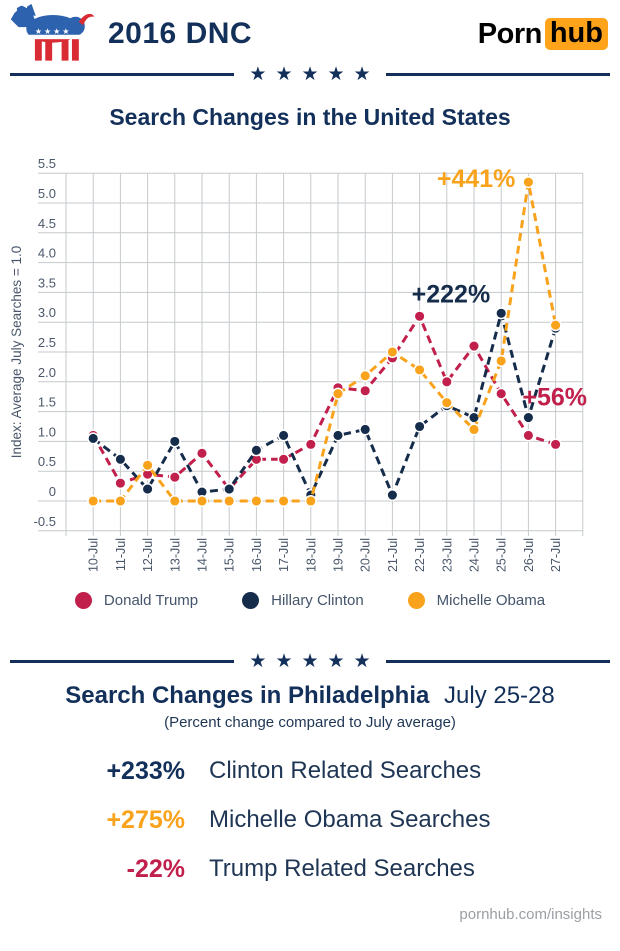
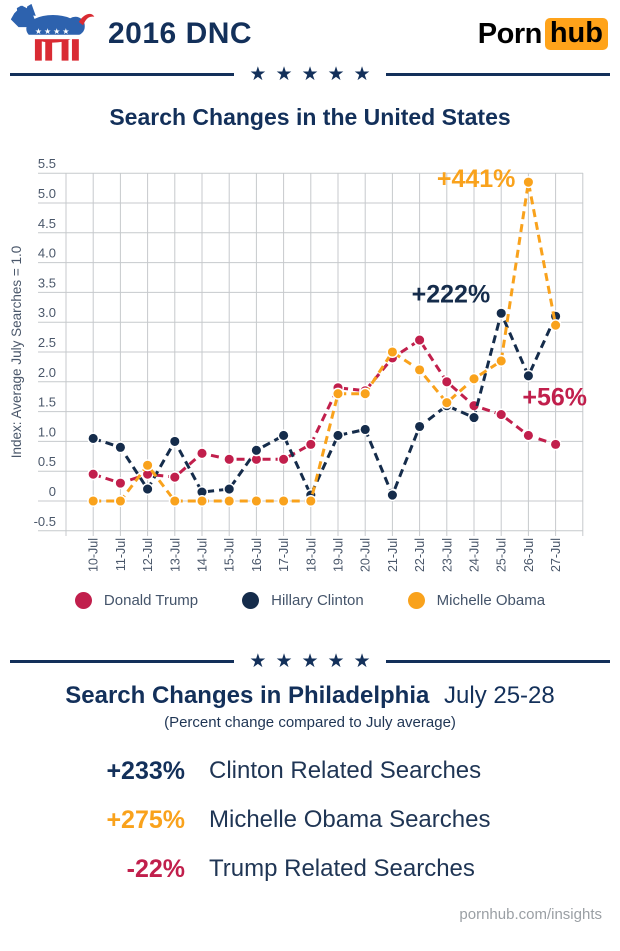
Donald Trump/10-Jul: 1.1 -> 0.5
Hillary Clinton/11-Jul: 0.7 -> 0.9
Donald Trump/15-Jul: 0.2 -> 0.7
Michelle Obama/20-Jul: 2.1 -> 1.8
Donald Trump/22-Jul: 3.1 -> 2.7
Donald Trump/24-Jul: 2.6 -> 1.6
Michelle Obama/24-Jul: 1.2 -> 2.0
Donald Trump/25-Jul: 1.8 -> 1.4
Hillary Clinton/26-Jul: 1.4 -> 2.1
Hillary Clinton/27-Jul: 2.9 -> 3.1
